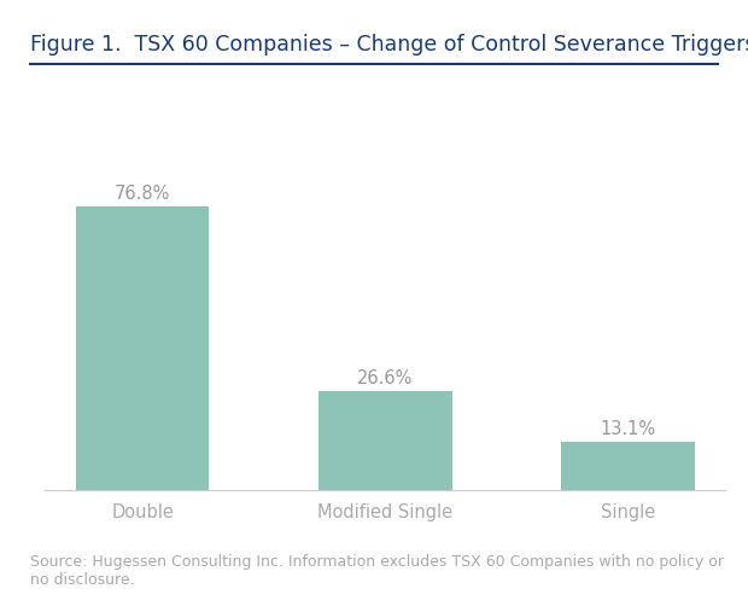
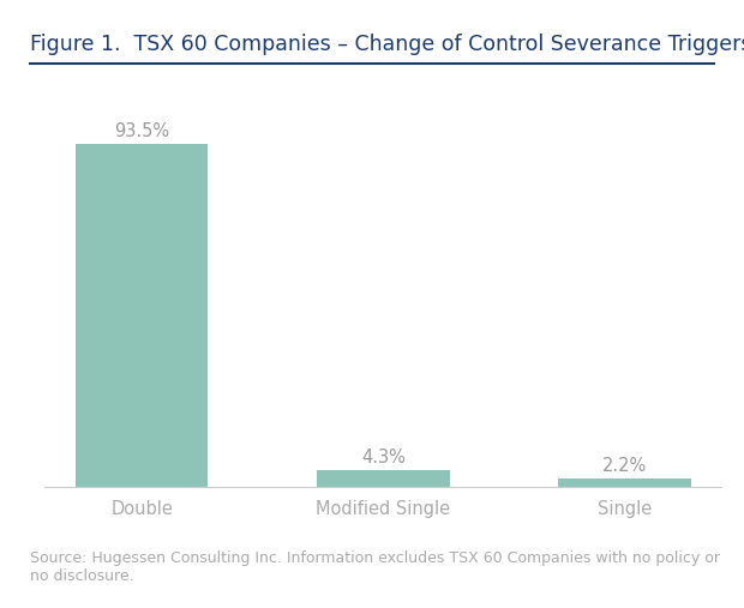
Double: 76.8% -> 93.5%
Modified Single: 26.6% -> 4.3%
Single: 13.1% -> 2.2%
